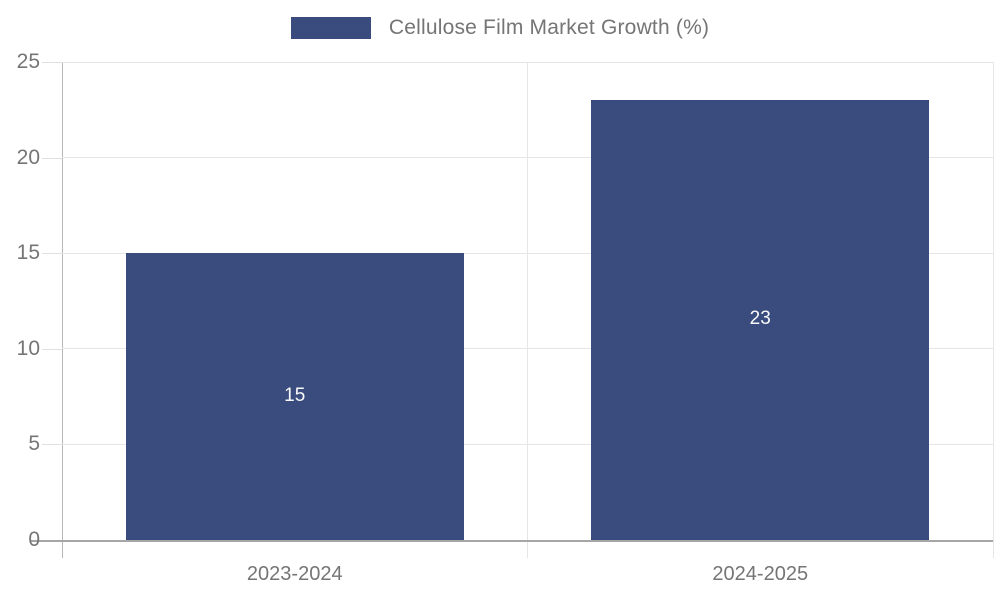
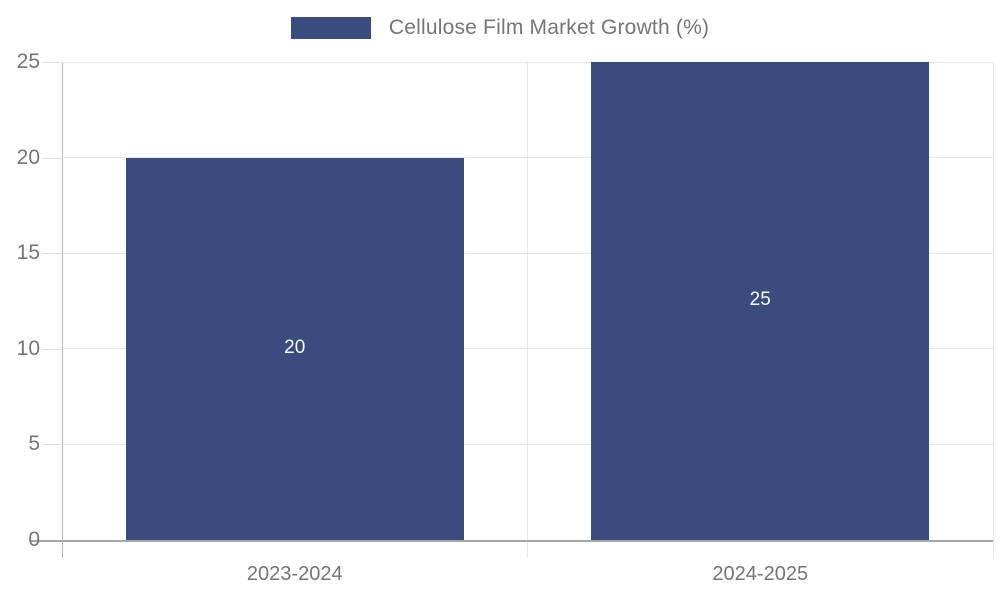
2023-2024: 15 -> 20
2024-2025: 23 -> 25
